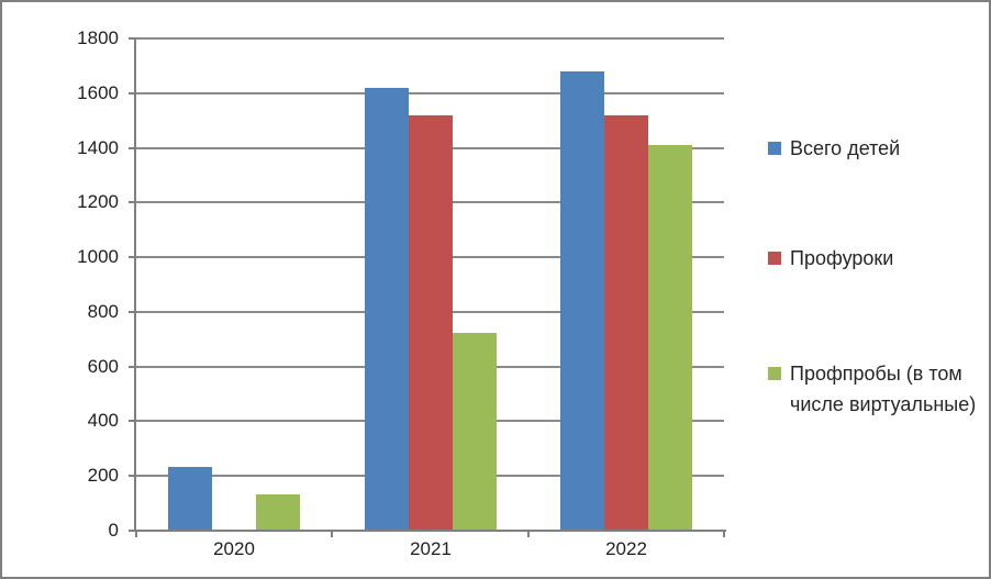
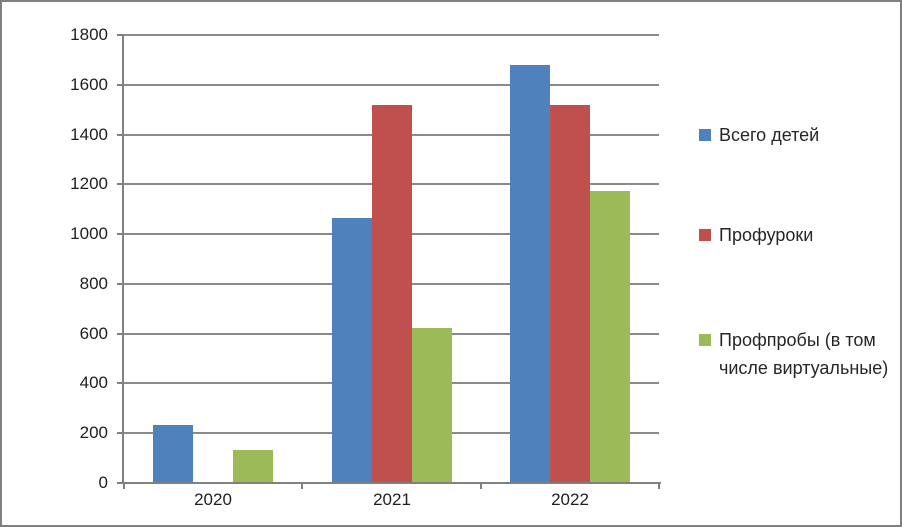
Всего детей/2021: 1620 -> 1060
Профпробы (в том числе виртуальные)/2021: 720 -> 620
Профпробы (в том числе виртуальные)/2022: 1400 -> 1170
